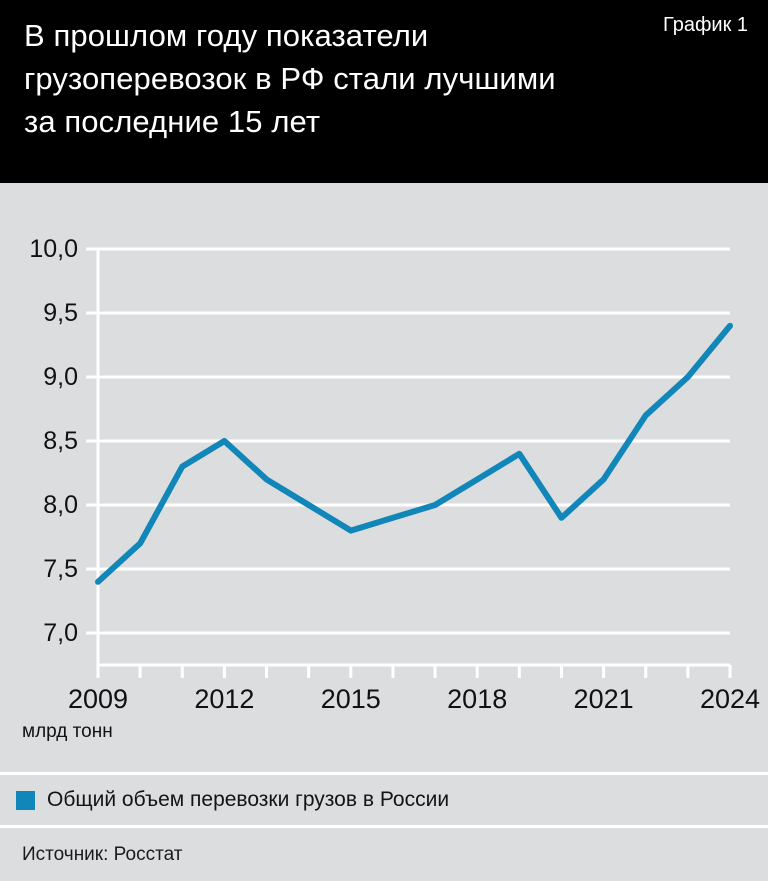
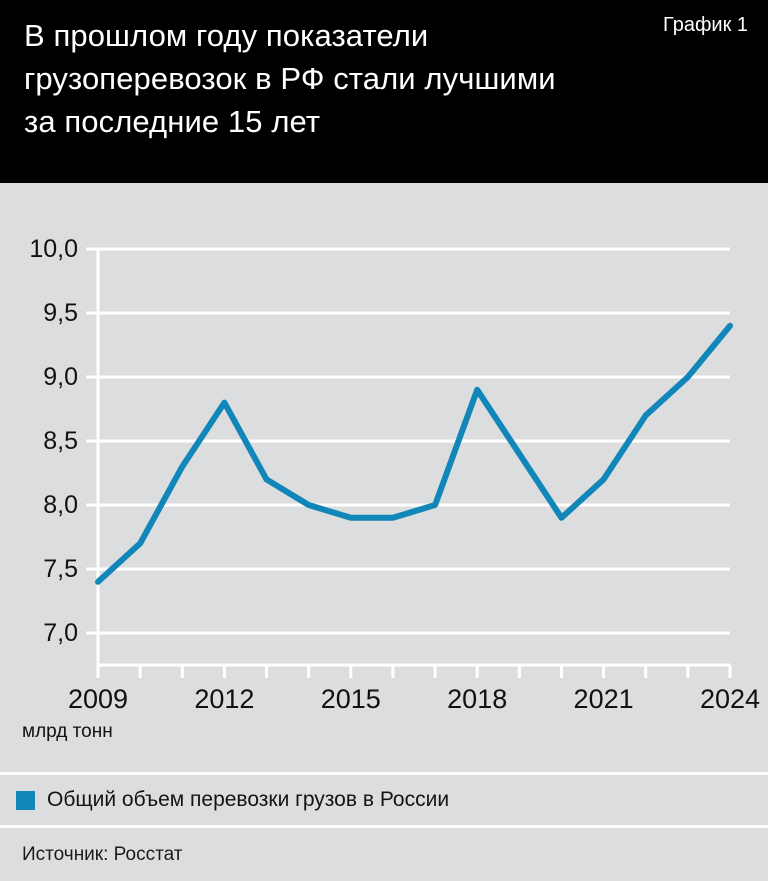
2012: 8,5 -> 8,8
2015: 7,8 -> 7,9
2018: 8,2 -> 8,9
